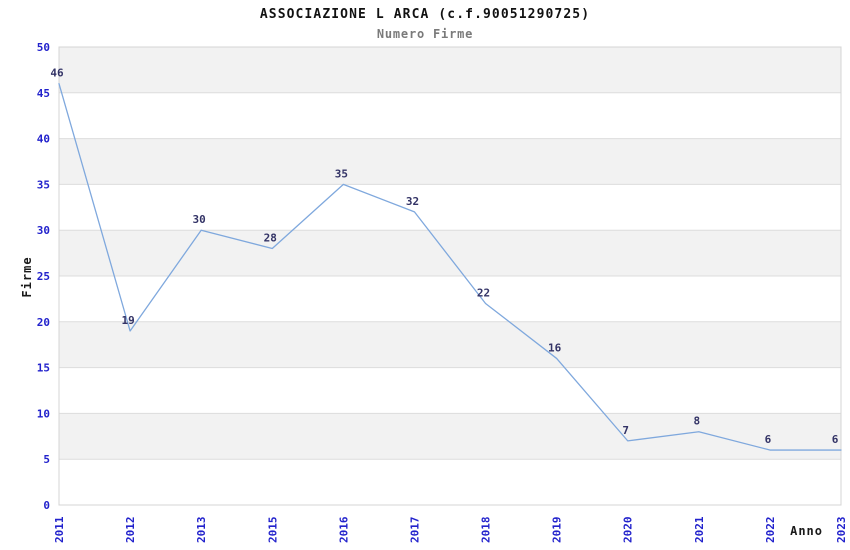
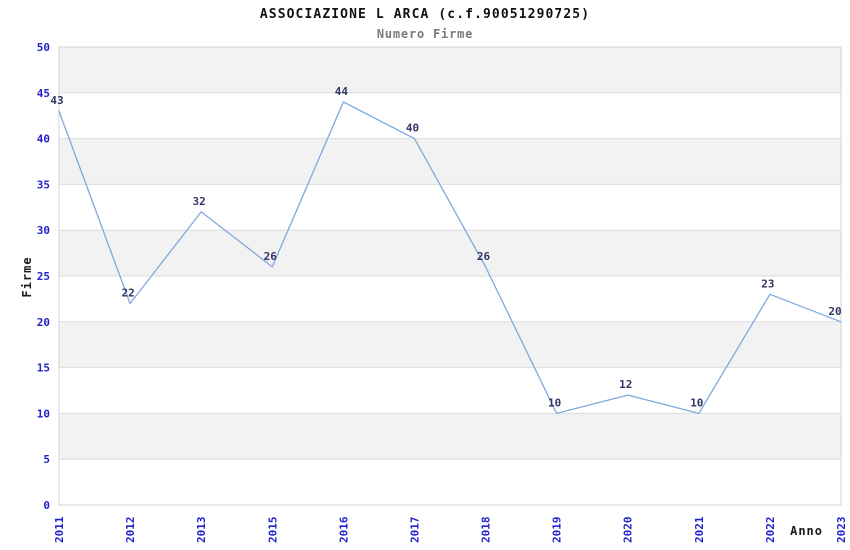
2011: 46 -> 43
2012: 19 -> 22
2013: 30 -> 32
2015: 28 -> 26
2016: 35 -> 44
2017: 32 -> 40
2018: 22 -> 26
2019: 16 -> 10
2020: 7 -> 12
2021: 8 -> 10
2022: 6 -> 23
2023: 6 -> 20
